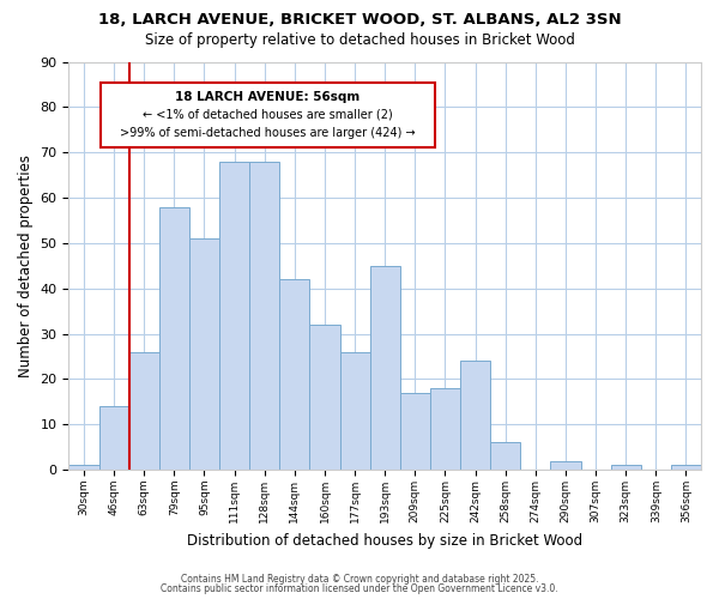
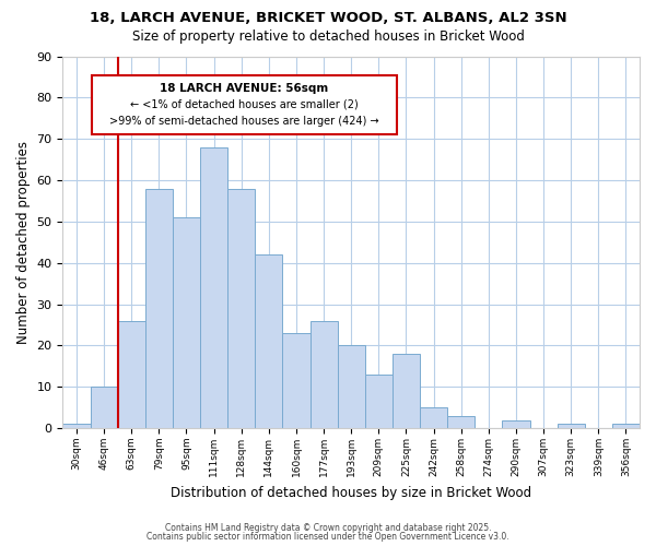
46sqm: 14 -> 10
128sqm: 68 -> 58
160sqm: 32 -> 23
193sqm: 45 -> 20
209sqm: 17 -> 13
242sqm: 24 -> 5
258sqm: 6 -> 3
